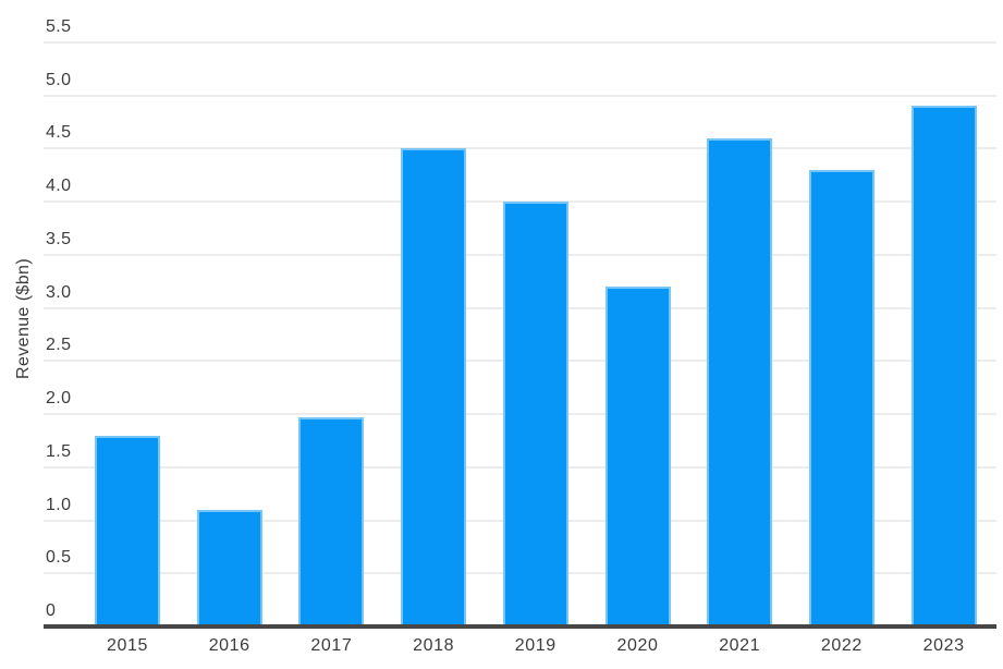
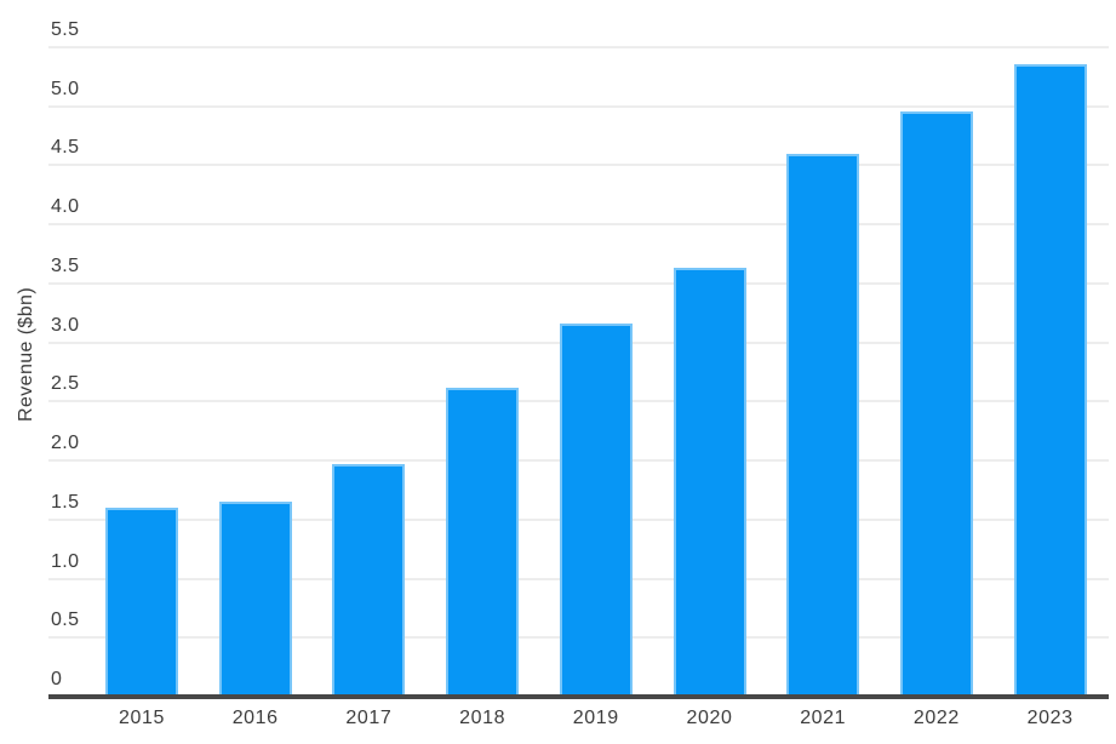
2015: 1.8 -> 1.6
2016: 1.1 -> 1.6
2018: 4.5 -> 2.6
2019: 4.0 -> 3.2
2020: 3.2 -> 3.6
2022: 4.3 -> 5.0
2023: 4.9 -> 5.3
